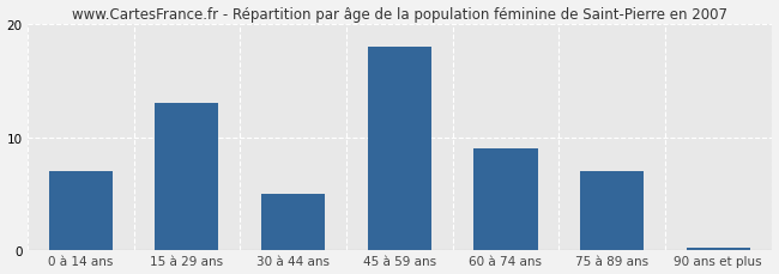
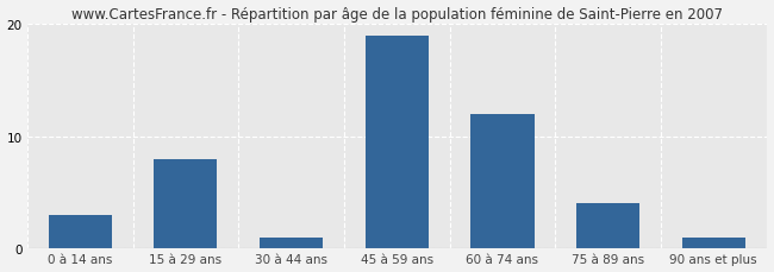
0 à 14 ans: 7.0 -> 3.0
15 à 29 ans: 13.0 -> 8.0
30 à 44 ans: 5.0 -> 1.0
45 à 59 ans: 18.0 -> 19.0
60 à 74 ans: 9.0 -> 12.0
75 à 89 ans: 7.0 -> 4.0
90 ans et plus: 0.2 -> 1.0
